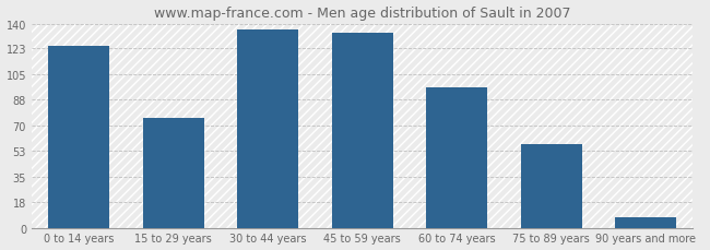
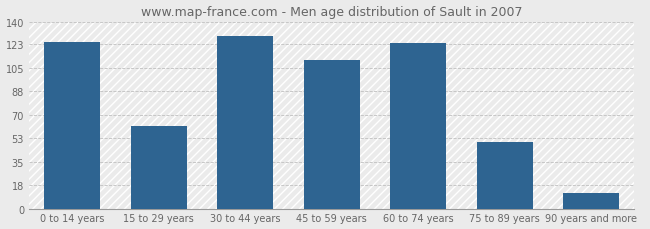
15 to 29 years: 75 -> 62
30 to 44 years: 136 -> 129
45 to 59 years: 134 -> 111
60 to 74 years: 96 -> 124
75 to 89 years: 57 -> 50
90 years and more: 7 -> 12
